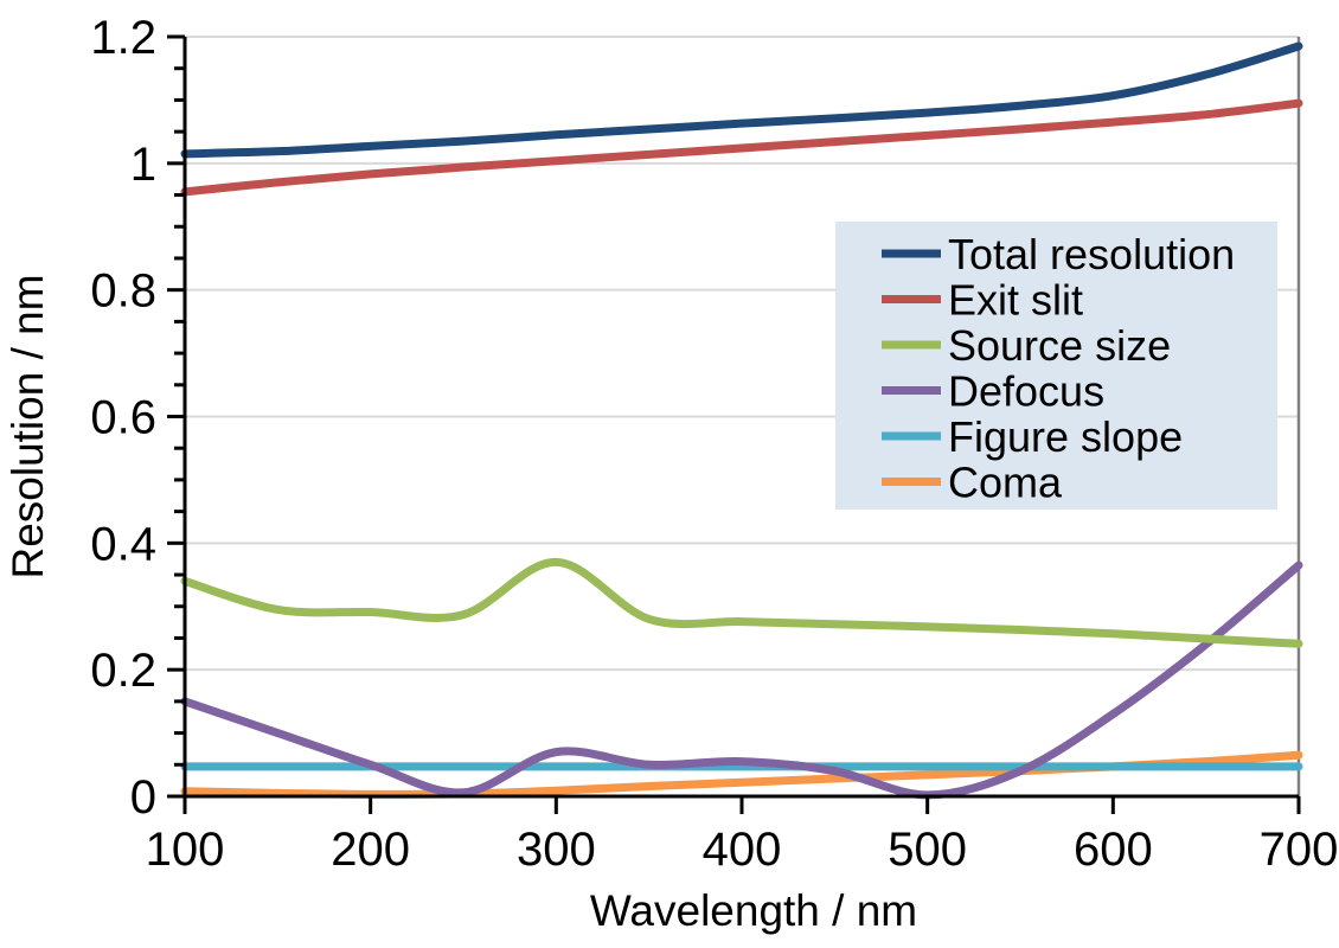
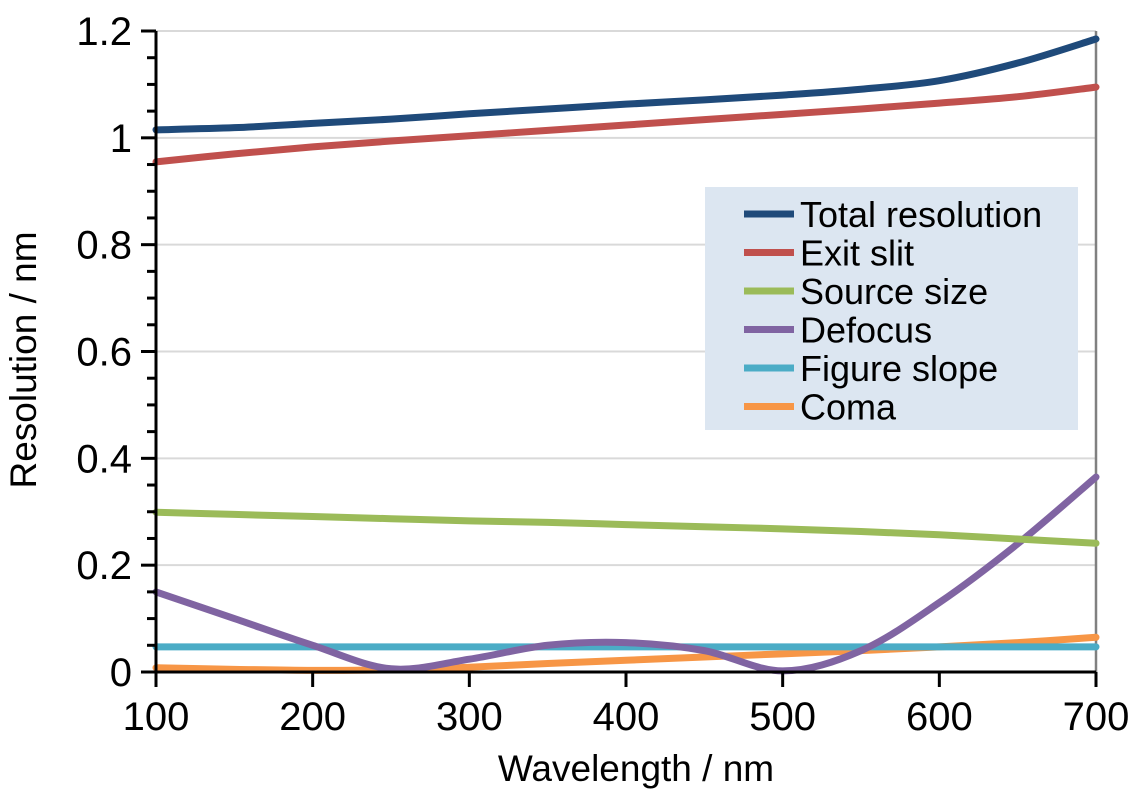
Source size/100: 0.34 -> 0.30
Source size/300: 0.37 -> 0.28
Defocus/300: 0.07 -> 0.02
